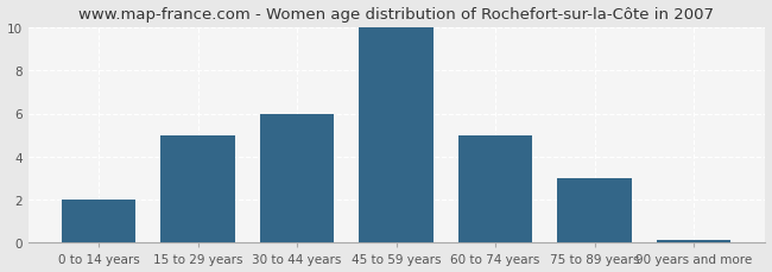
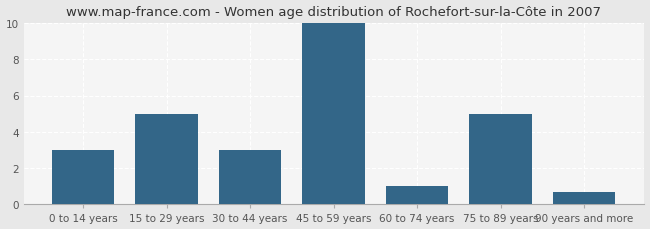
0 to 14 years: 2.0 -> 3.0
30 to 44 years: 6.0 -> 3.0
60 to 74 years: 5.0 -> 1.0
75 to 89 years: 3.0 -> 5.0
90 years and more: 0.1 -> 0.7
